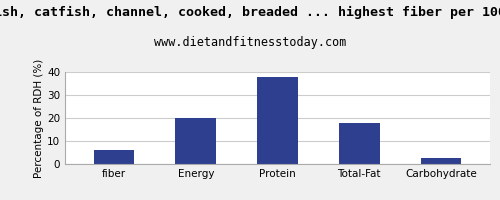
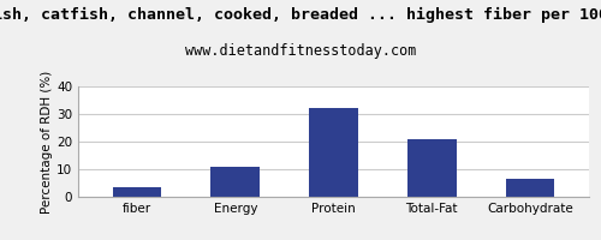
fiber: 6.0 -> 3.5
Energy: 20.0 -> 11.0
Protein: 38.0 -> 32.0
Total-Fat: 18.0 -> 21.0
Carbohydrate: 2.5 -> 6.5
